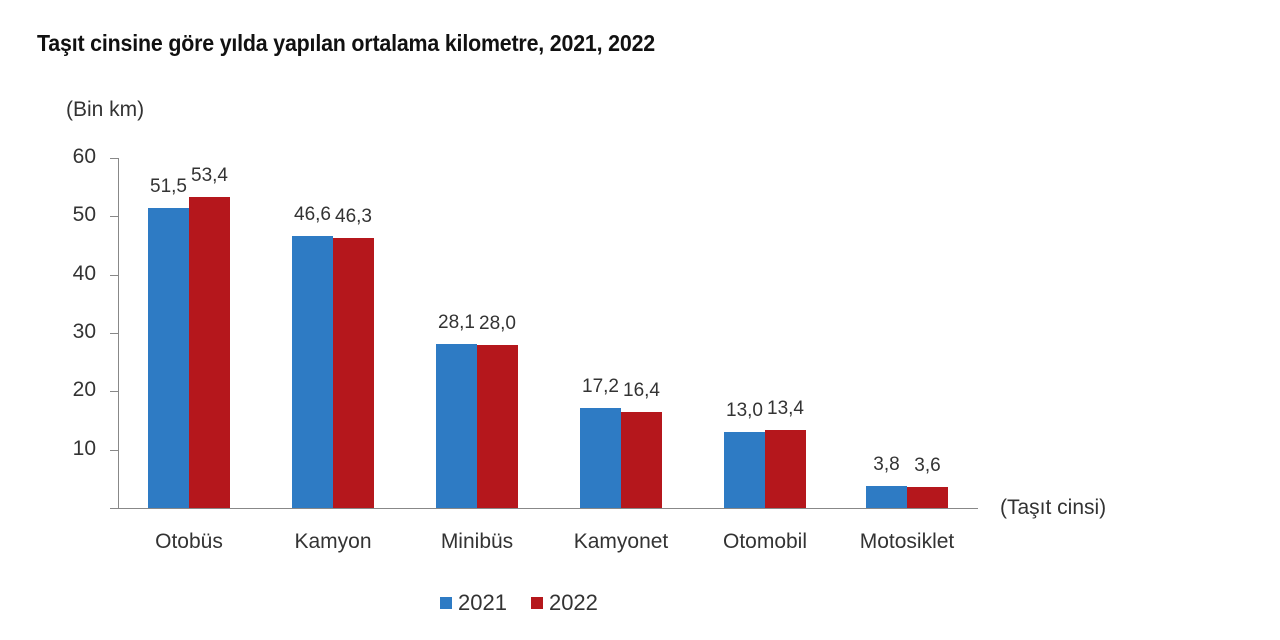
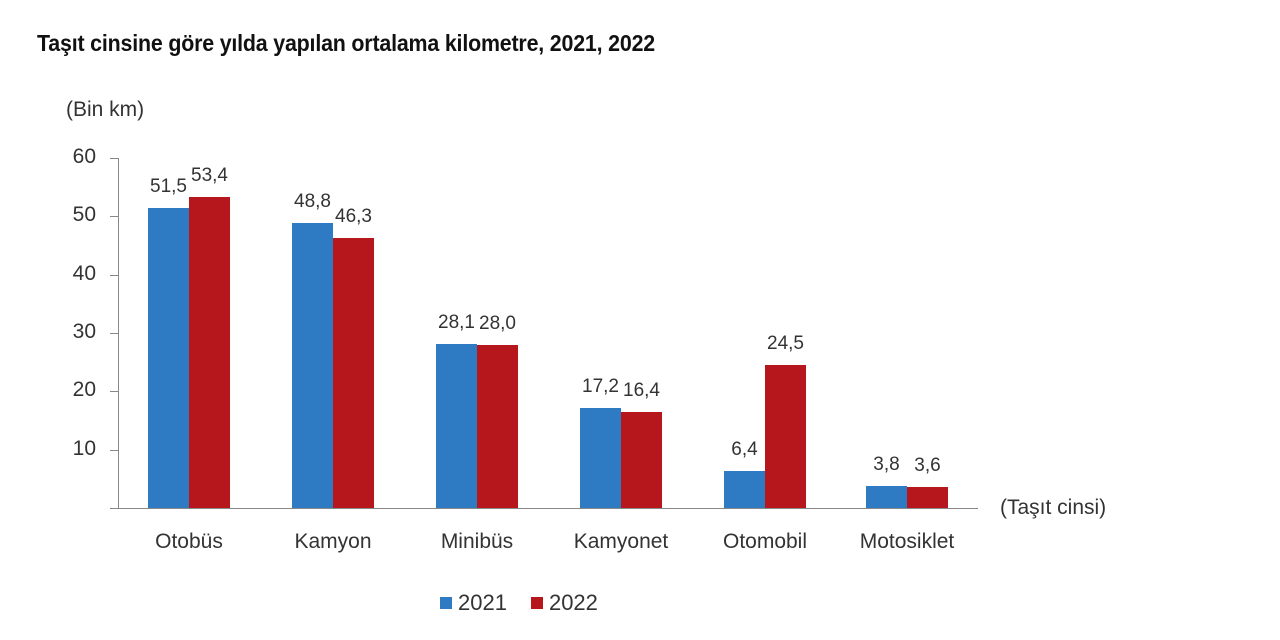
2021/Kamyon: 46,6 -> 48,8
2021/Otomobil: 13,0 -> 6,4
2022/Otomobil: 13,4 -> 24,5
